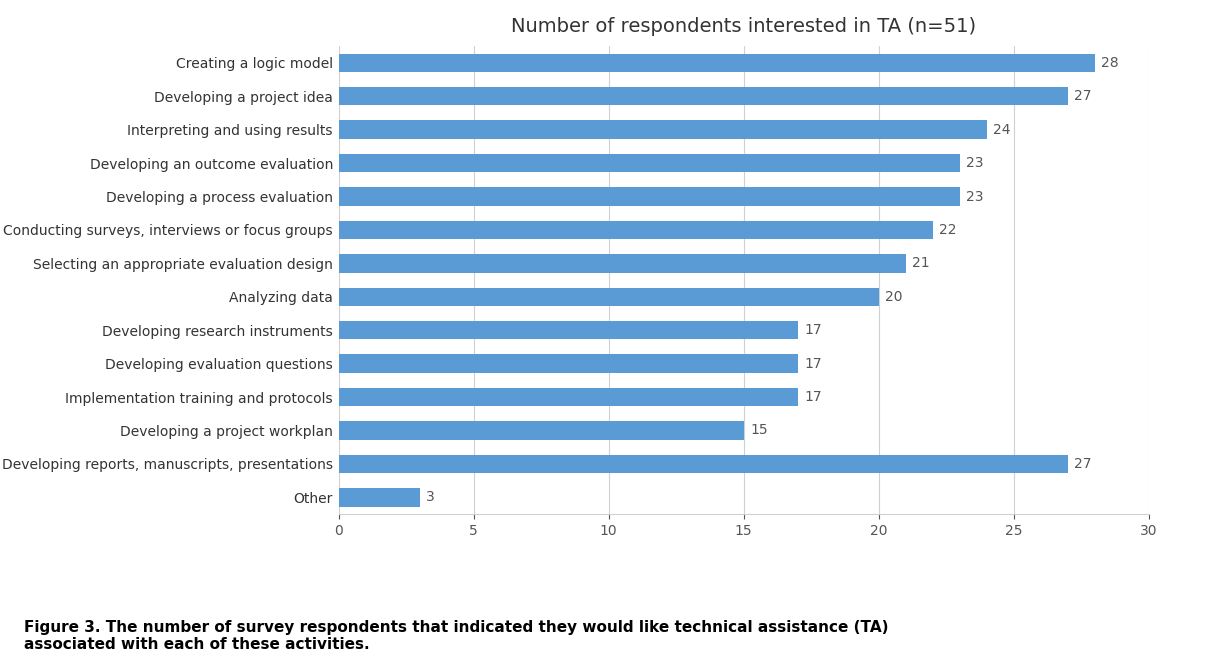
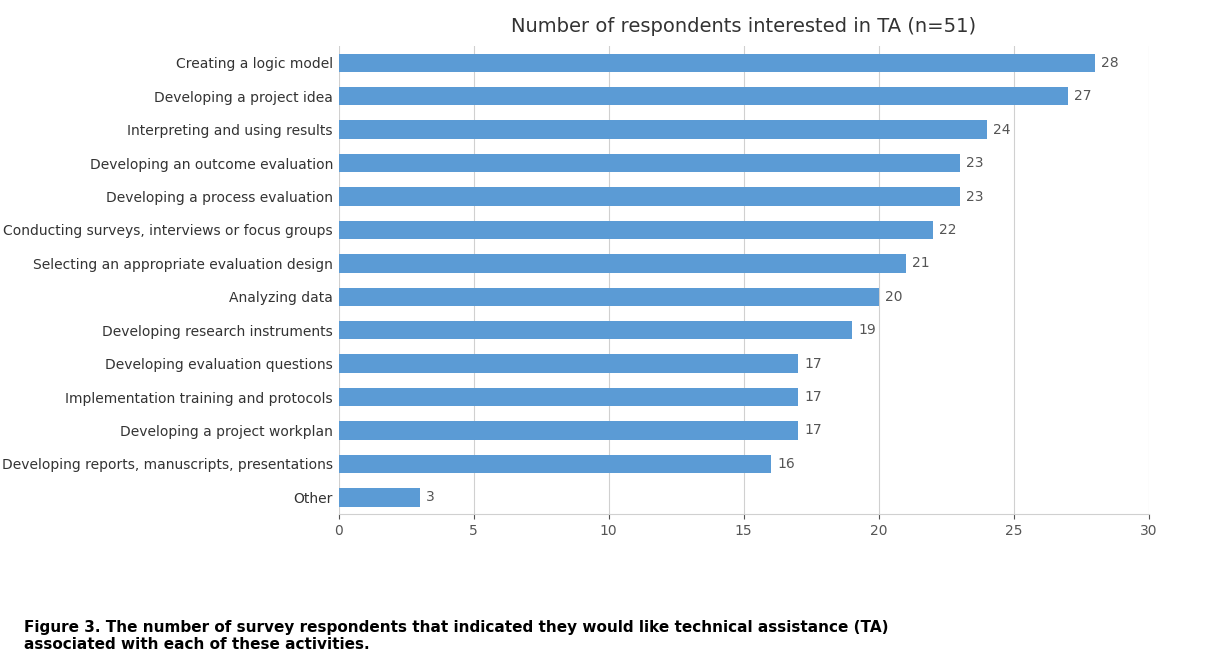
Developing research instruments: 17 -> 19
Developing a project workplan: 15 -> 17
Developing reports, manuscripts, presentations: 27 -> 16
